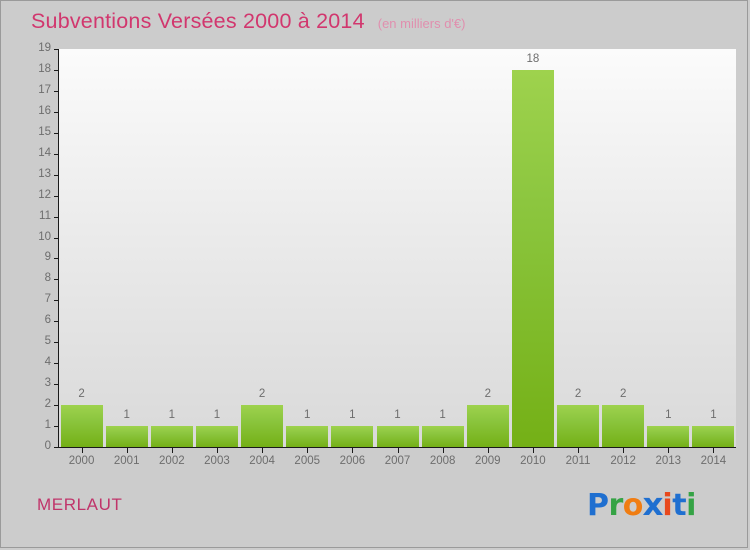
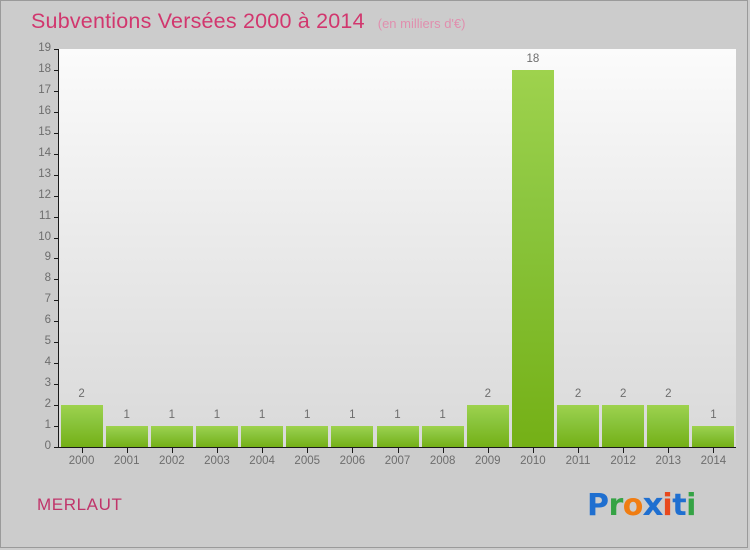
2004: 2 -> 1
2013: 1 -> 2
